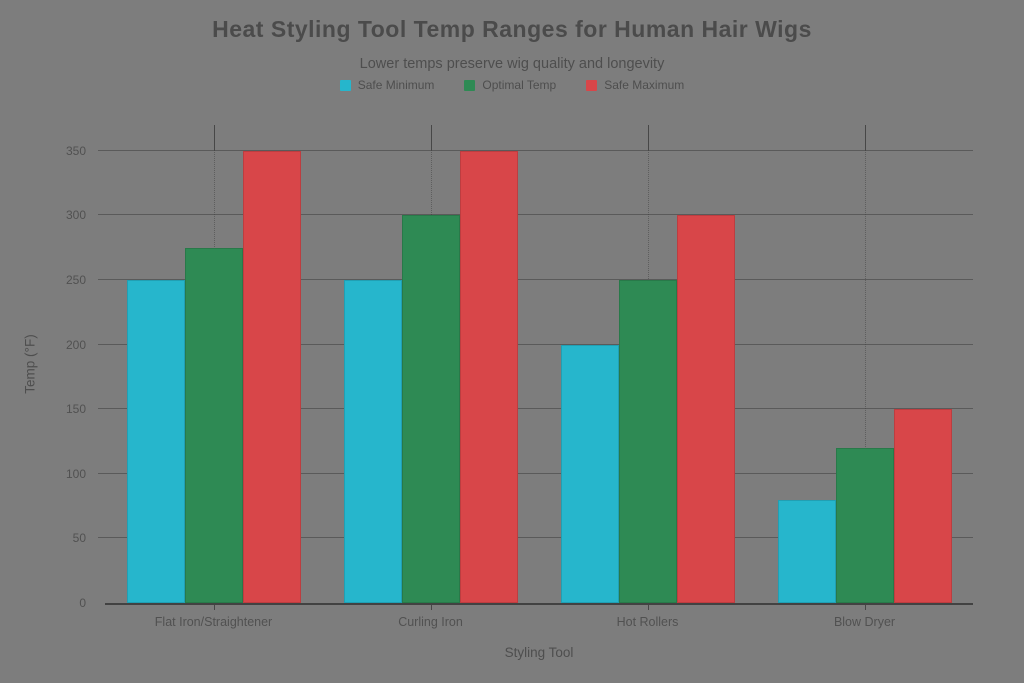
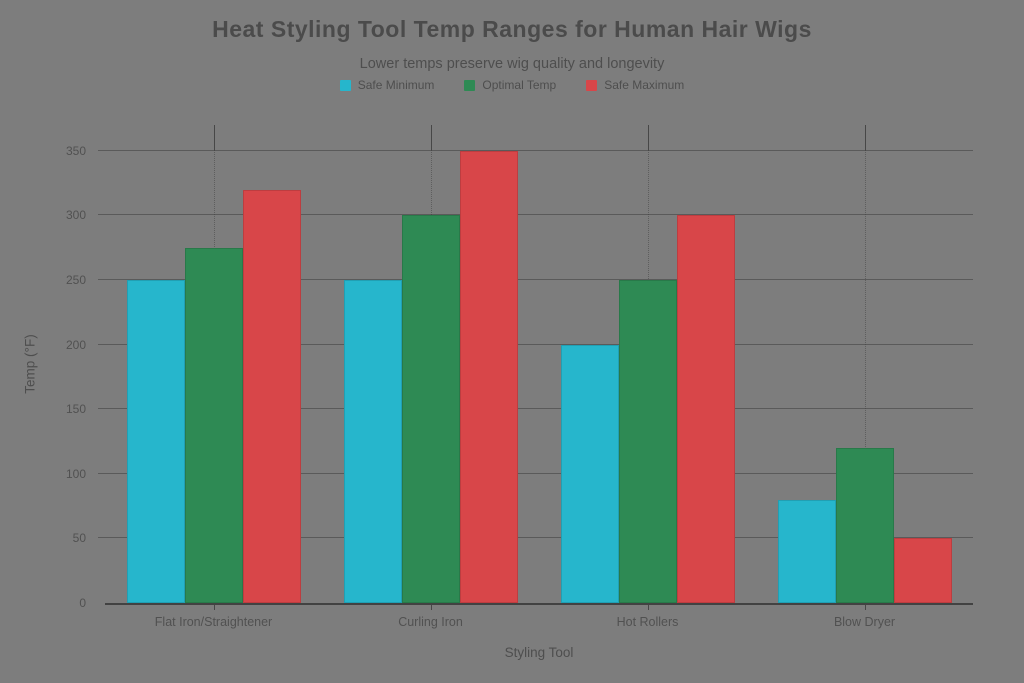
Safe Maximum/Flat Iron/Straightener: 350 -> 320
Safe Maximum/Blow Dryer: 150 -> 50
